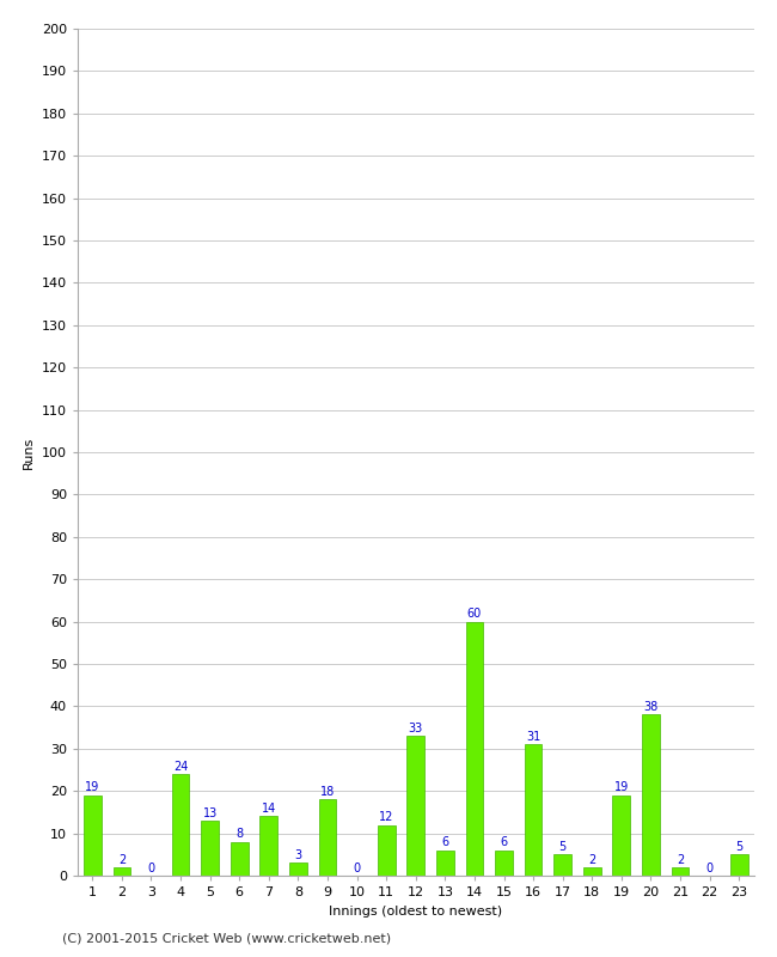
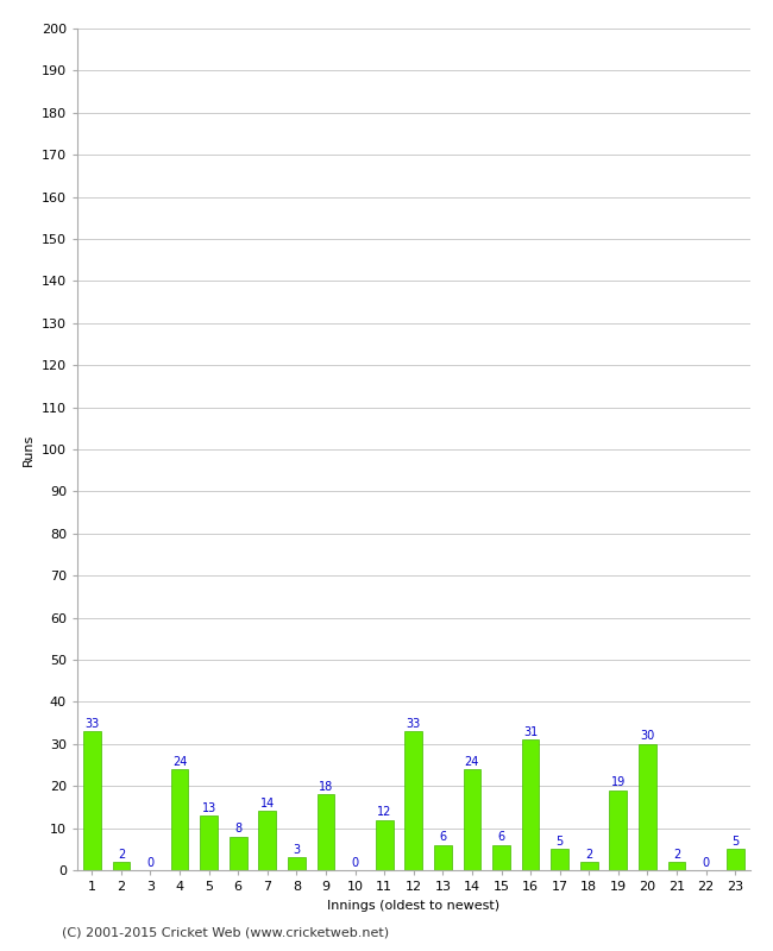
1: 19 -> 33
14: 60 -> 24
20: 38 -> 30
